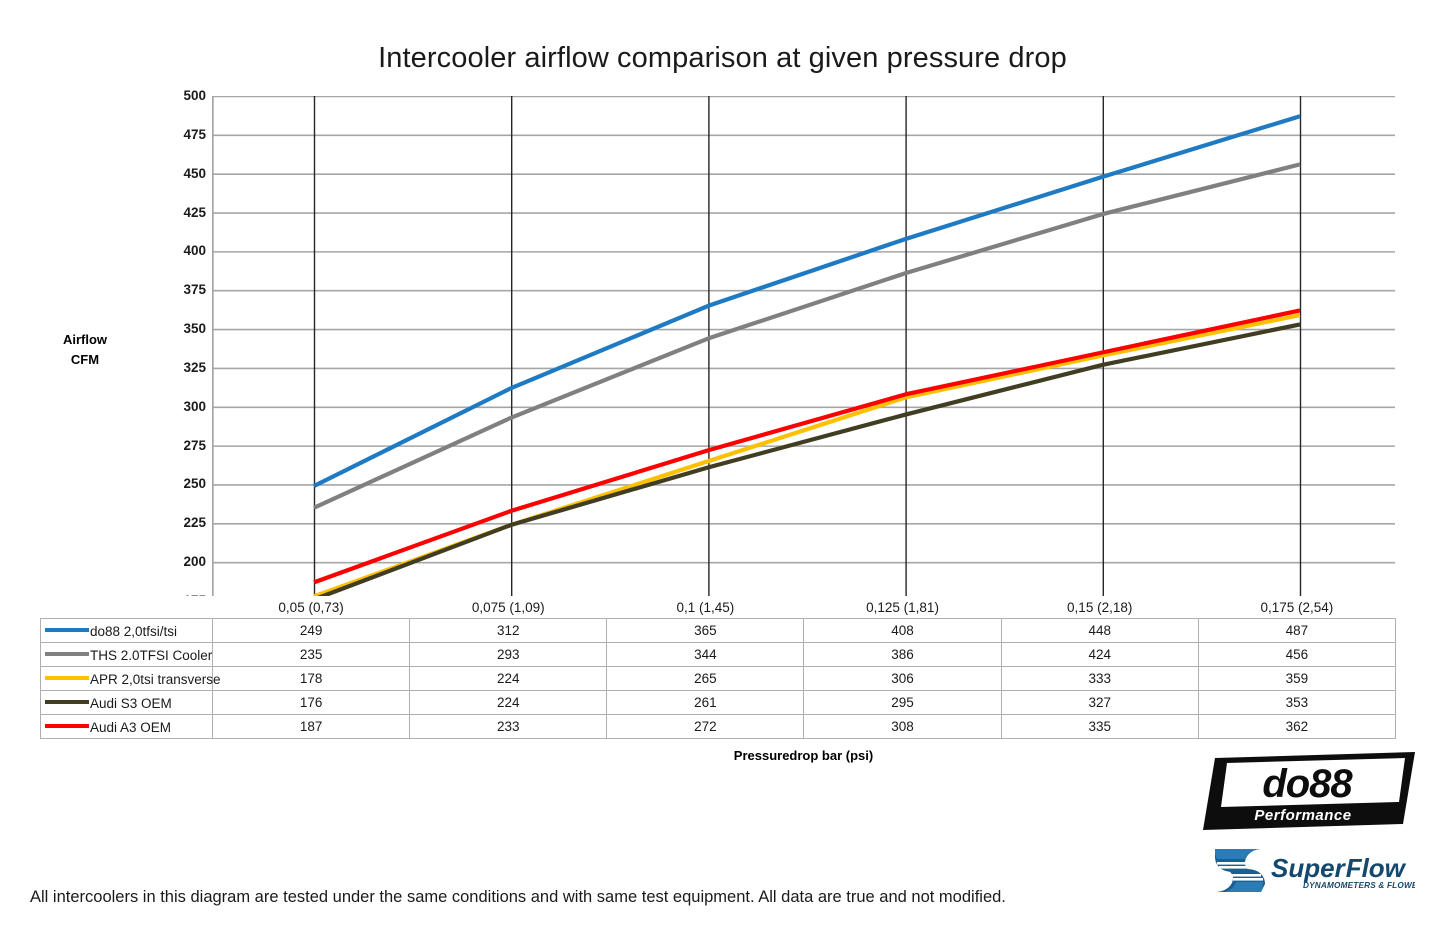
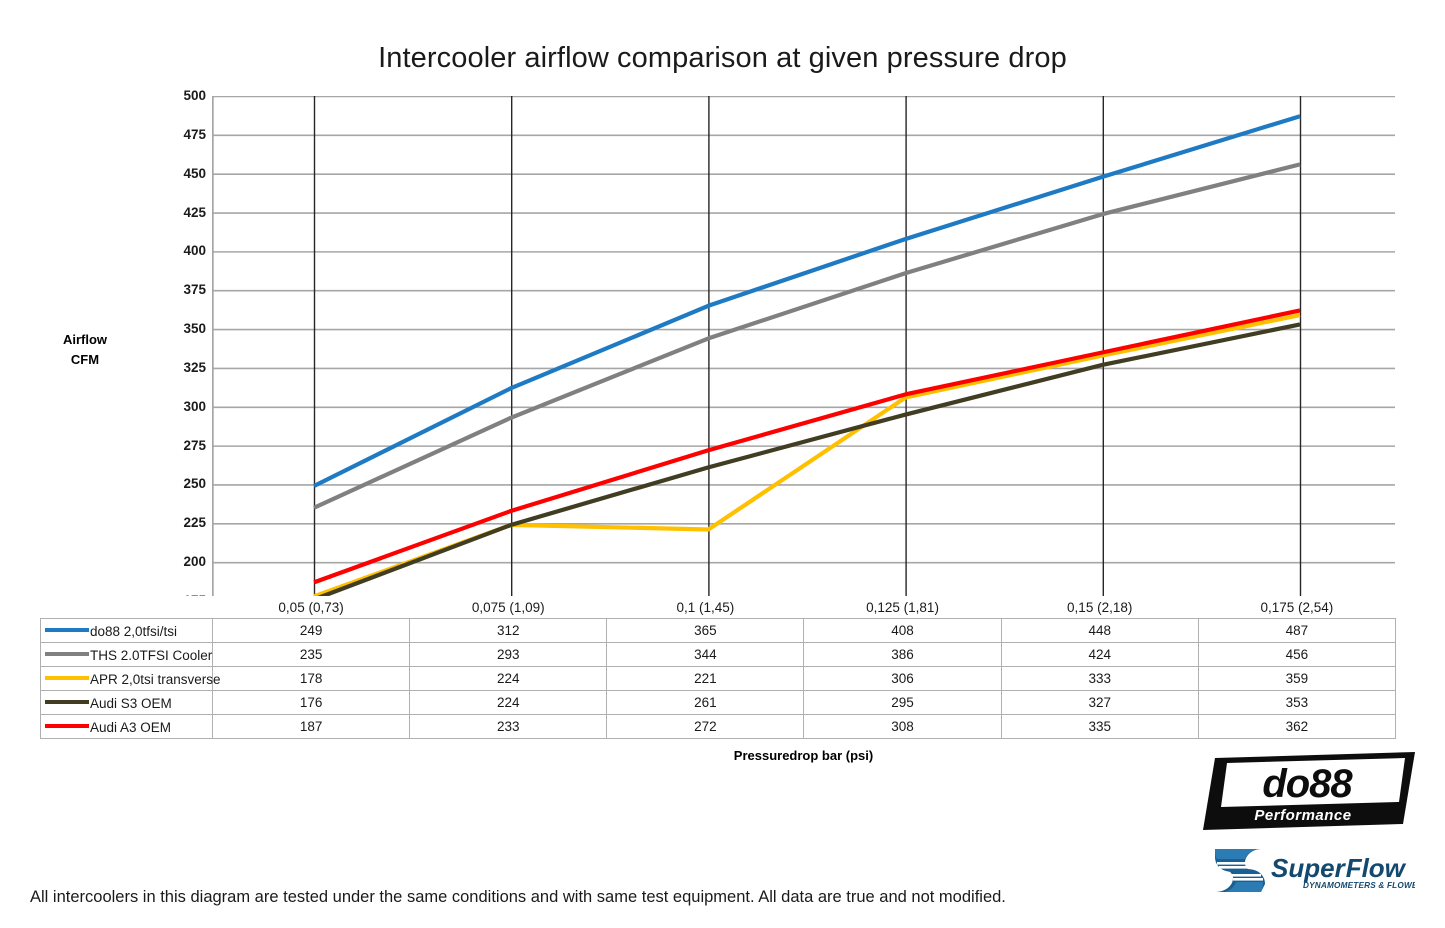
APR 2,0tsi transverse/0,1 (1,45): 265 -> 221
